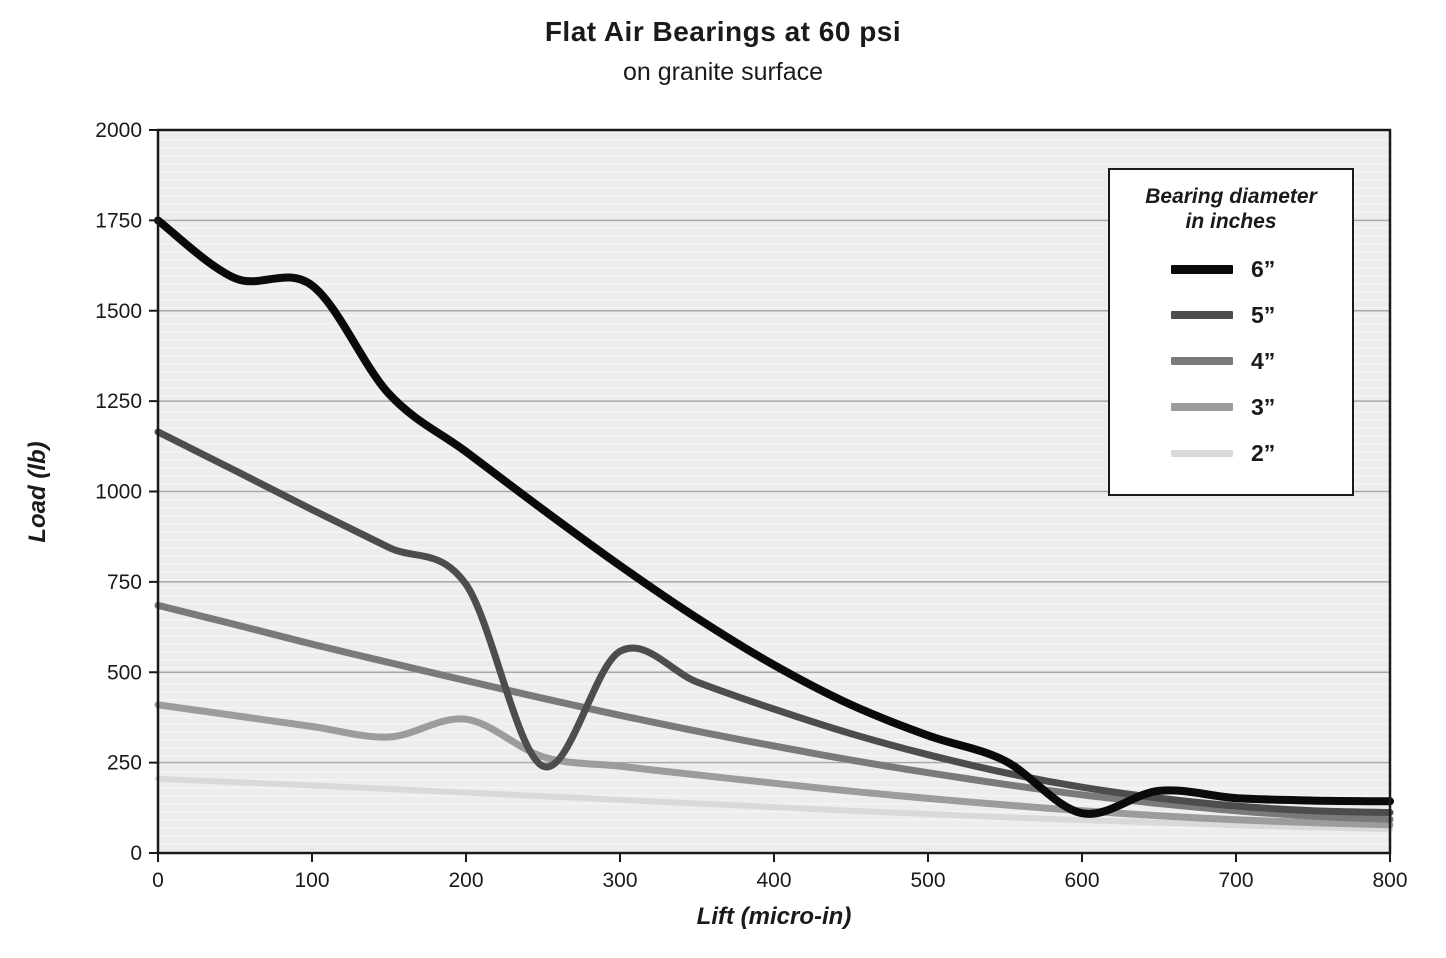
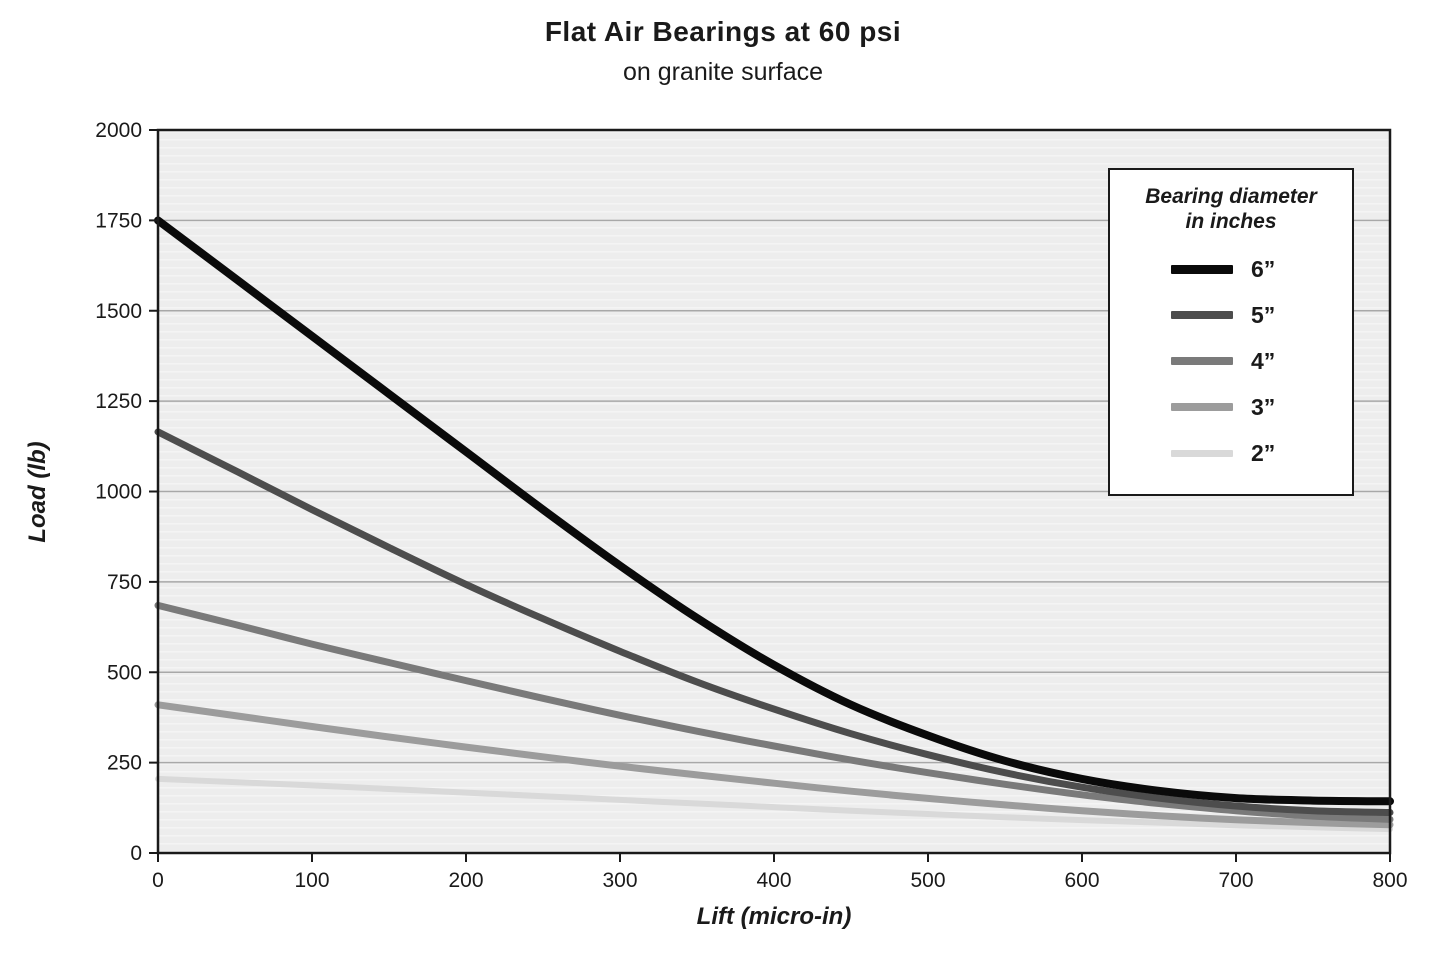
6”/100: 1570 -> 1430
3”/200: 370 -> 290
5”/250: 240 -> 650
6”/600: 110 -> 200
